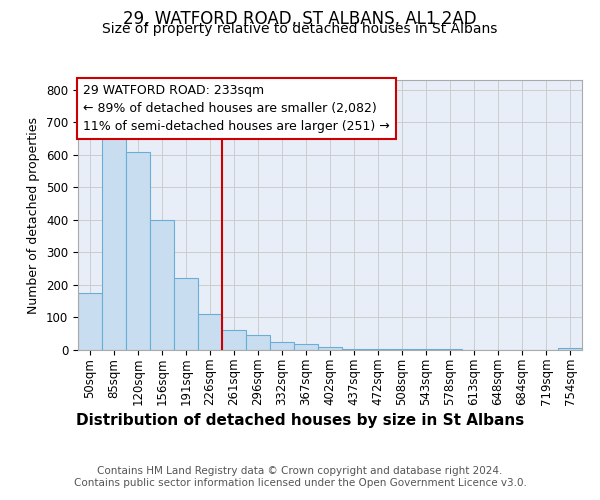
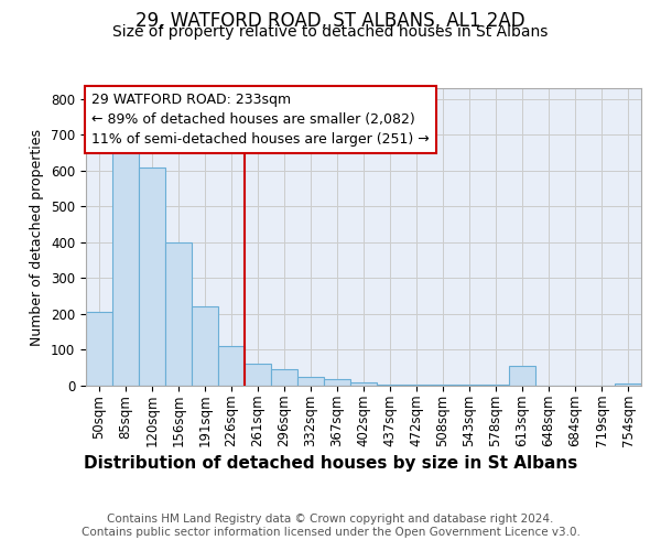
50sqm: 175 -> 205
613sqm: 1 -> 55
